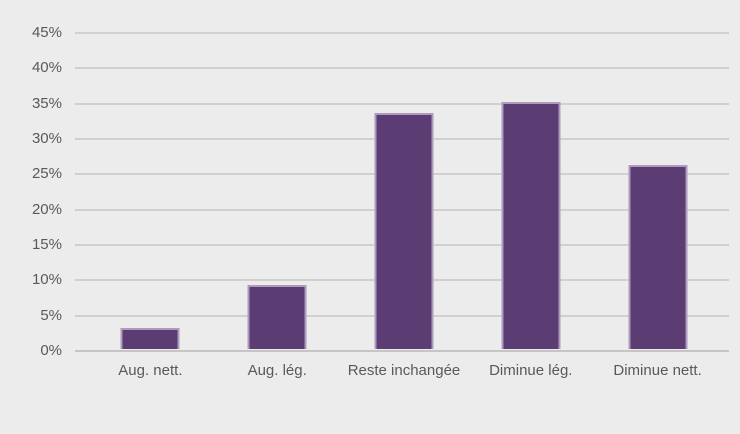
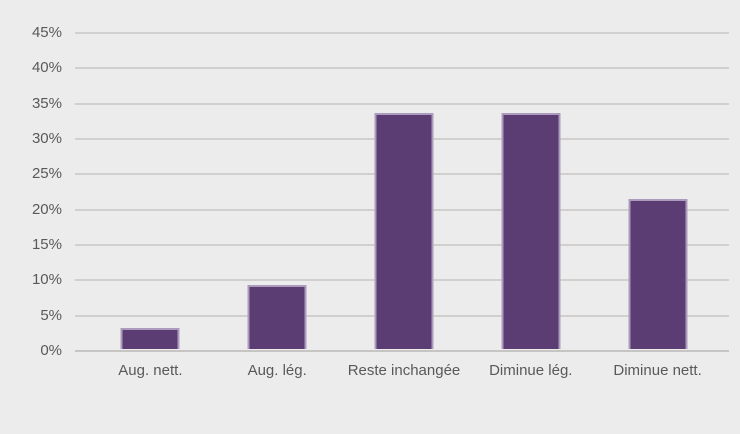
Diminue lég.: 35% -> 33%
Diminue nett.: 26% -> 21%
